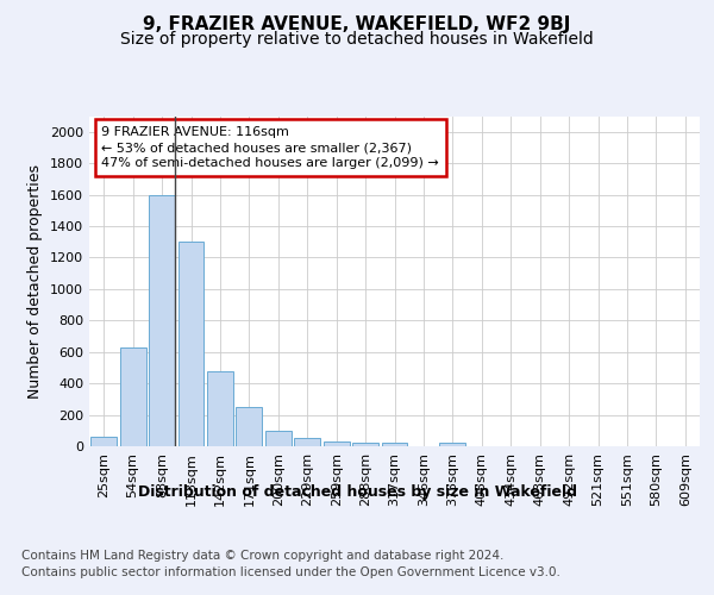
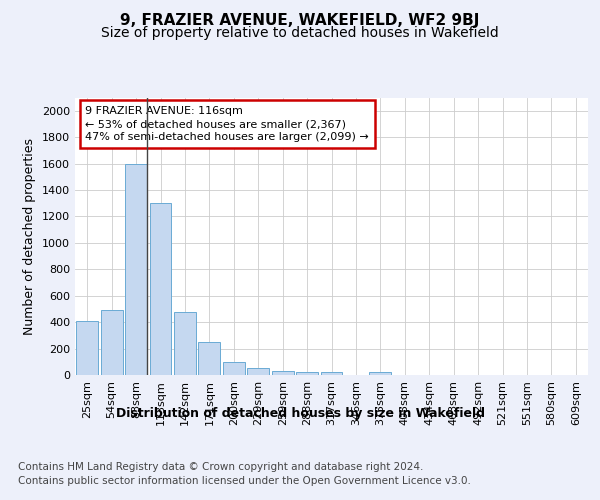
25sqm: 60 -> 410
54sqm: 630 -> 490
